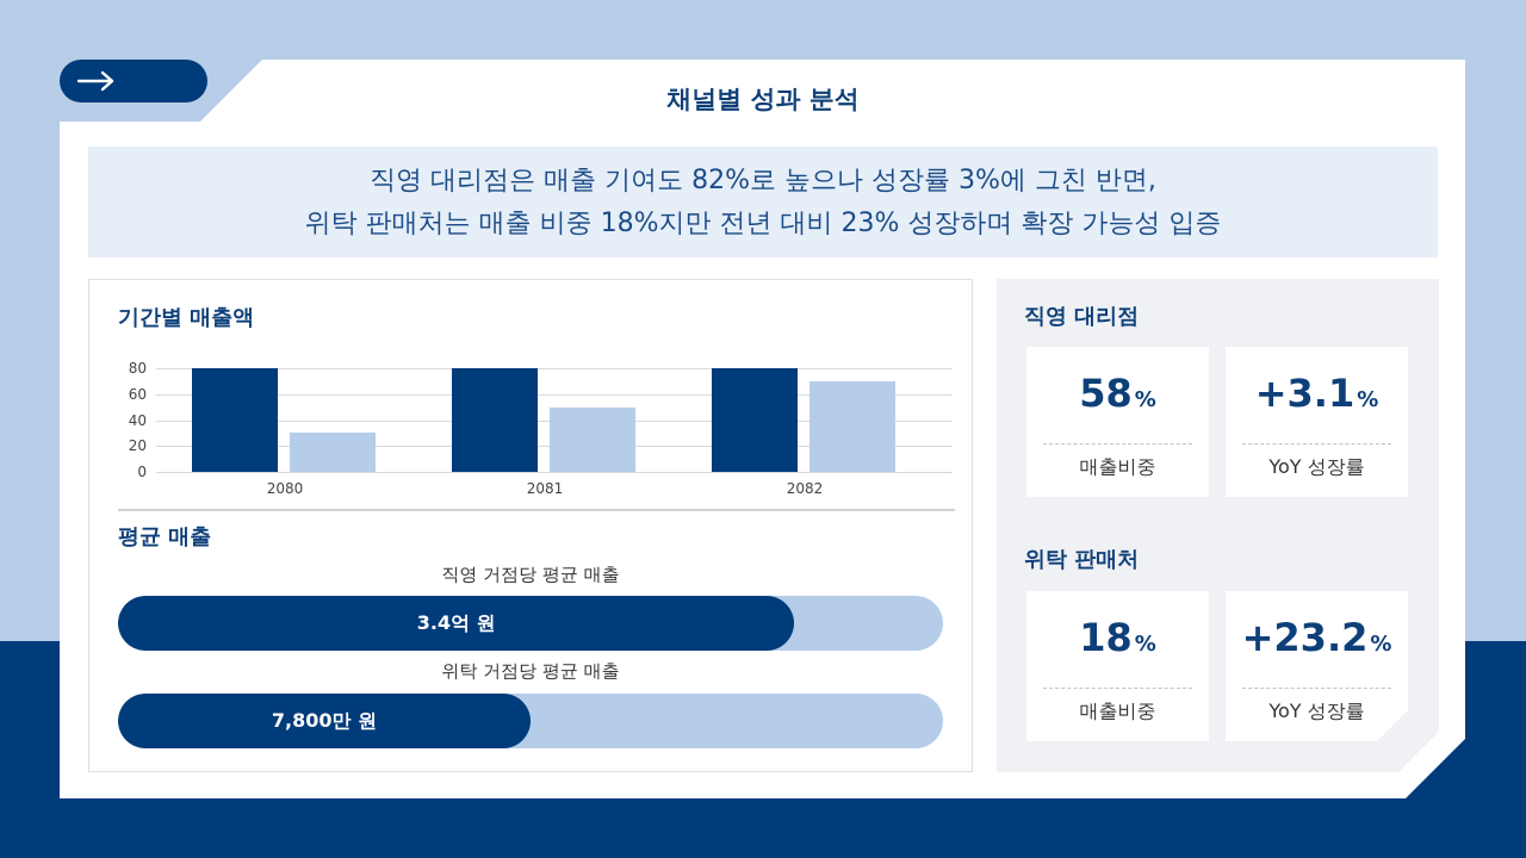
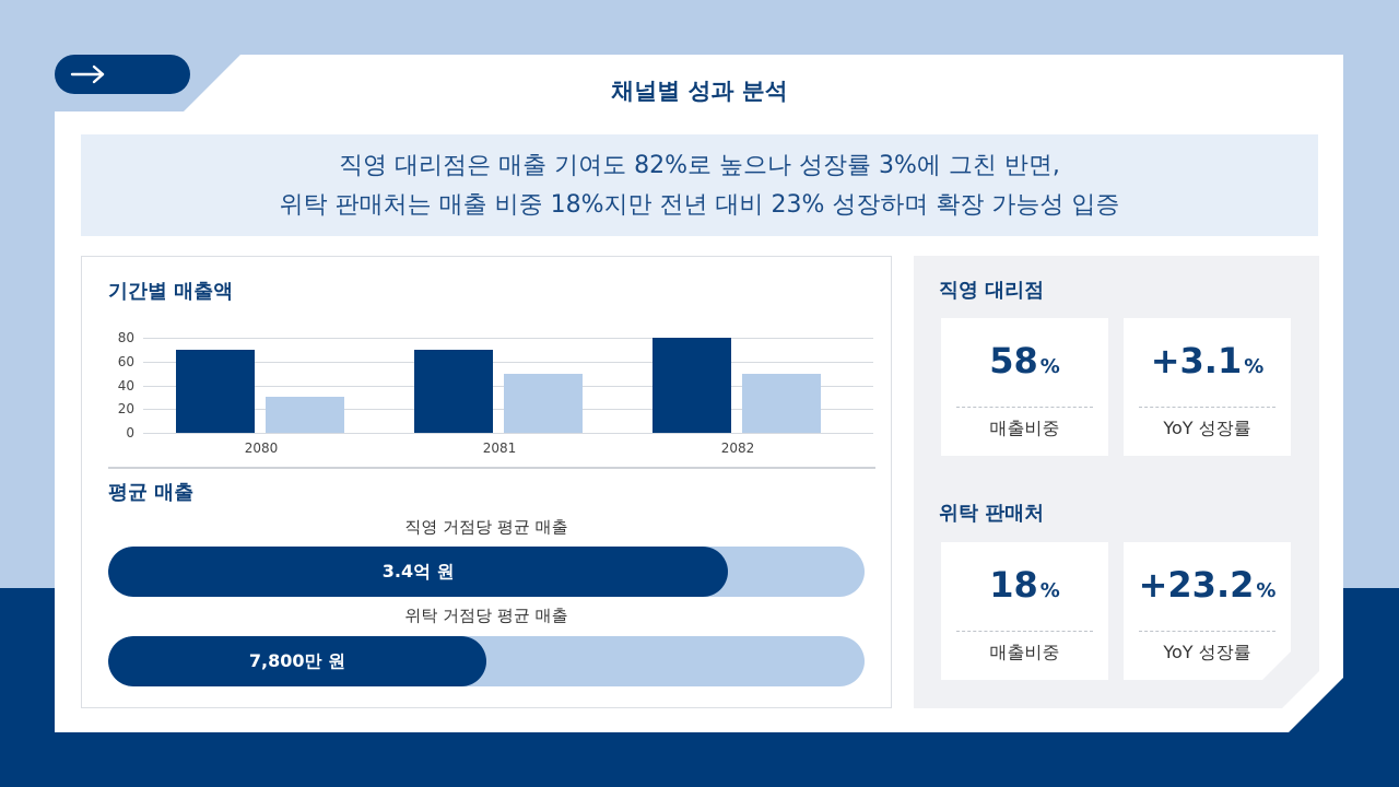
직영 대리점/2080: 80 -> 70
직영 대리점/2081: 80 -> 70
위탁 판매처/2082: 70 -> 50
